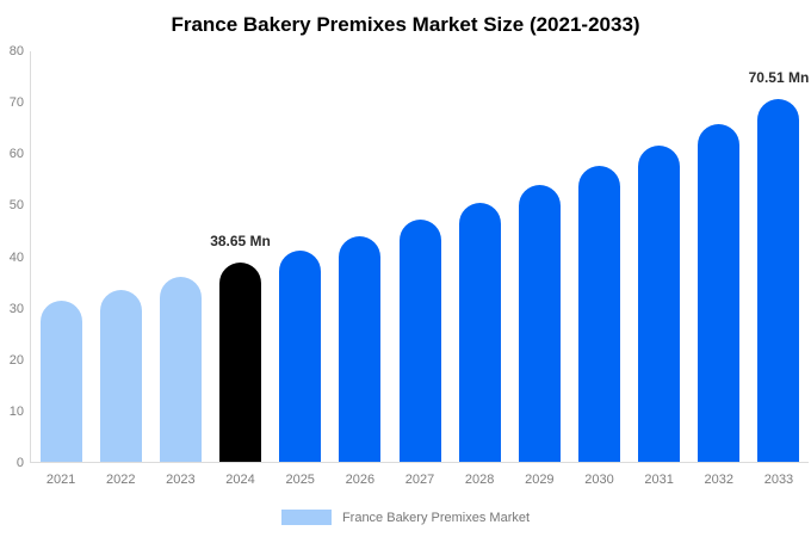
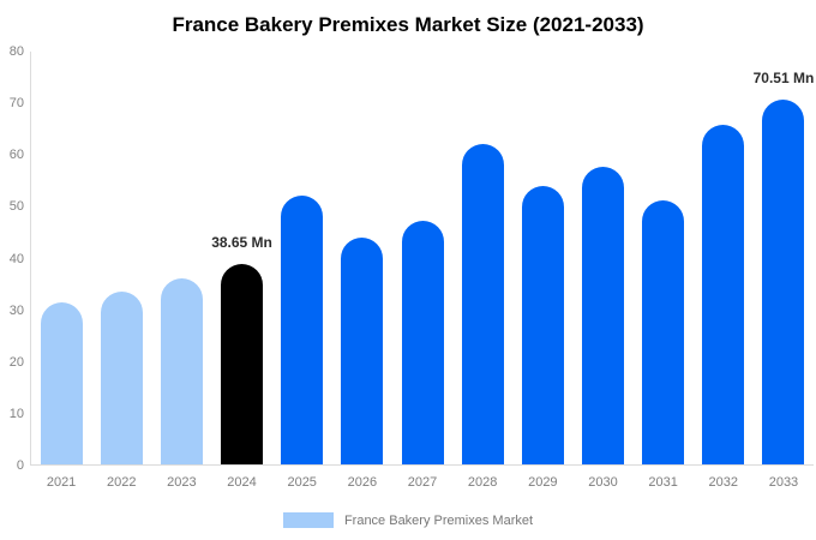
2025: 41 -> 52
2028: 50 -> 62
2031: 61 -> 51
